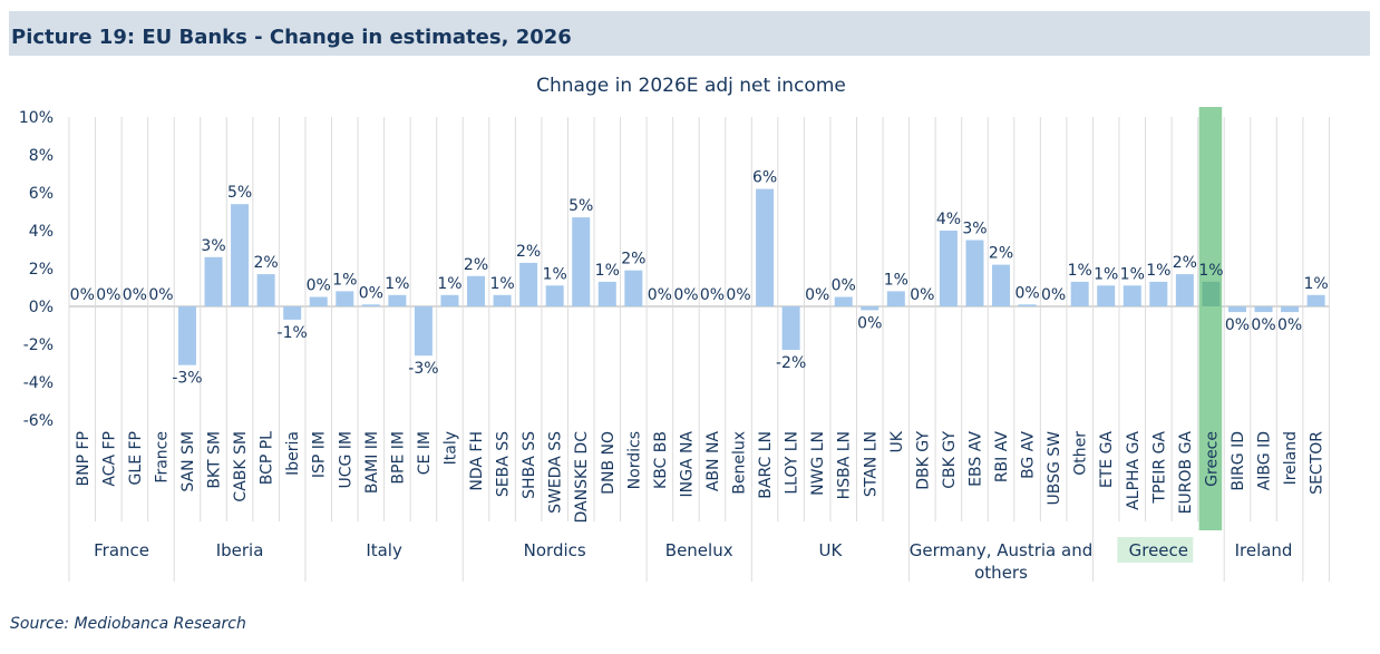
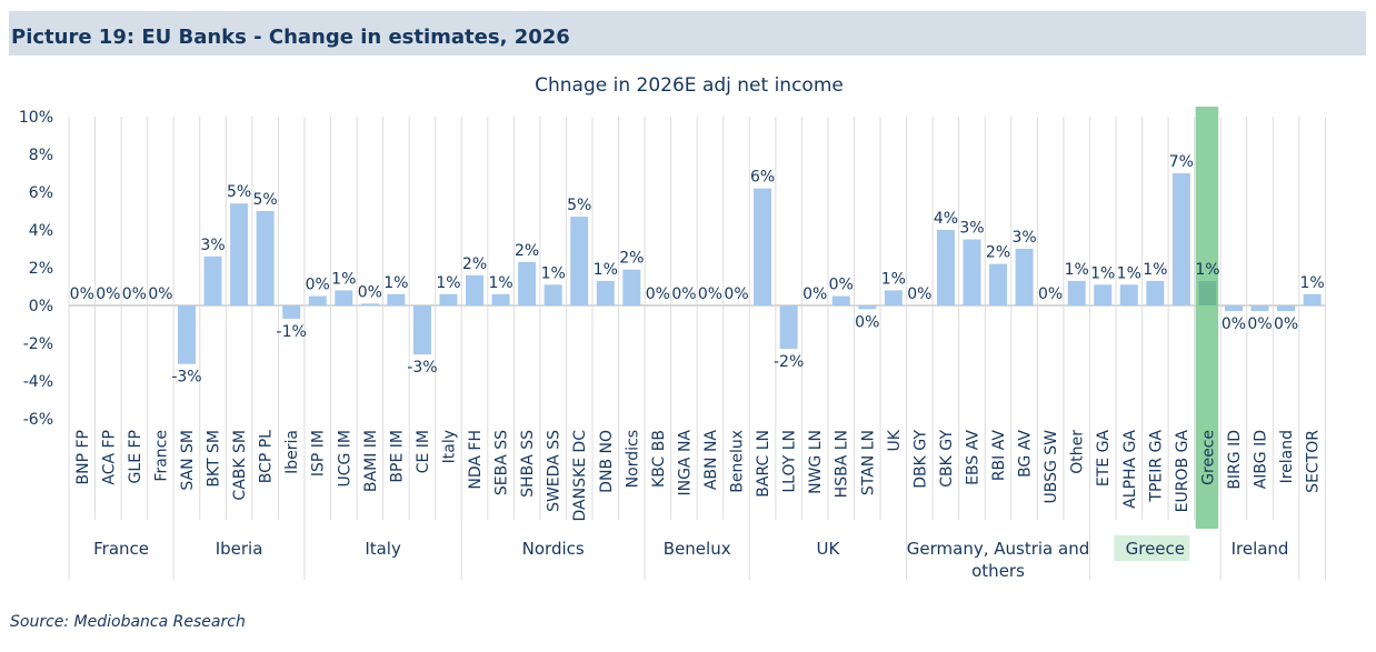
BCP PL: 2% -> 5%
BG AV: 0% -> 3%
EUROB GA: 2% -> 7%
